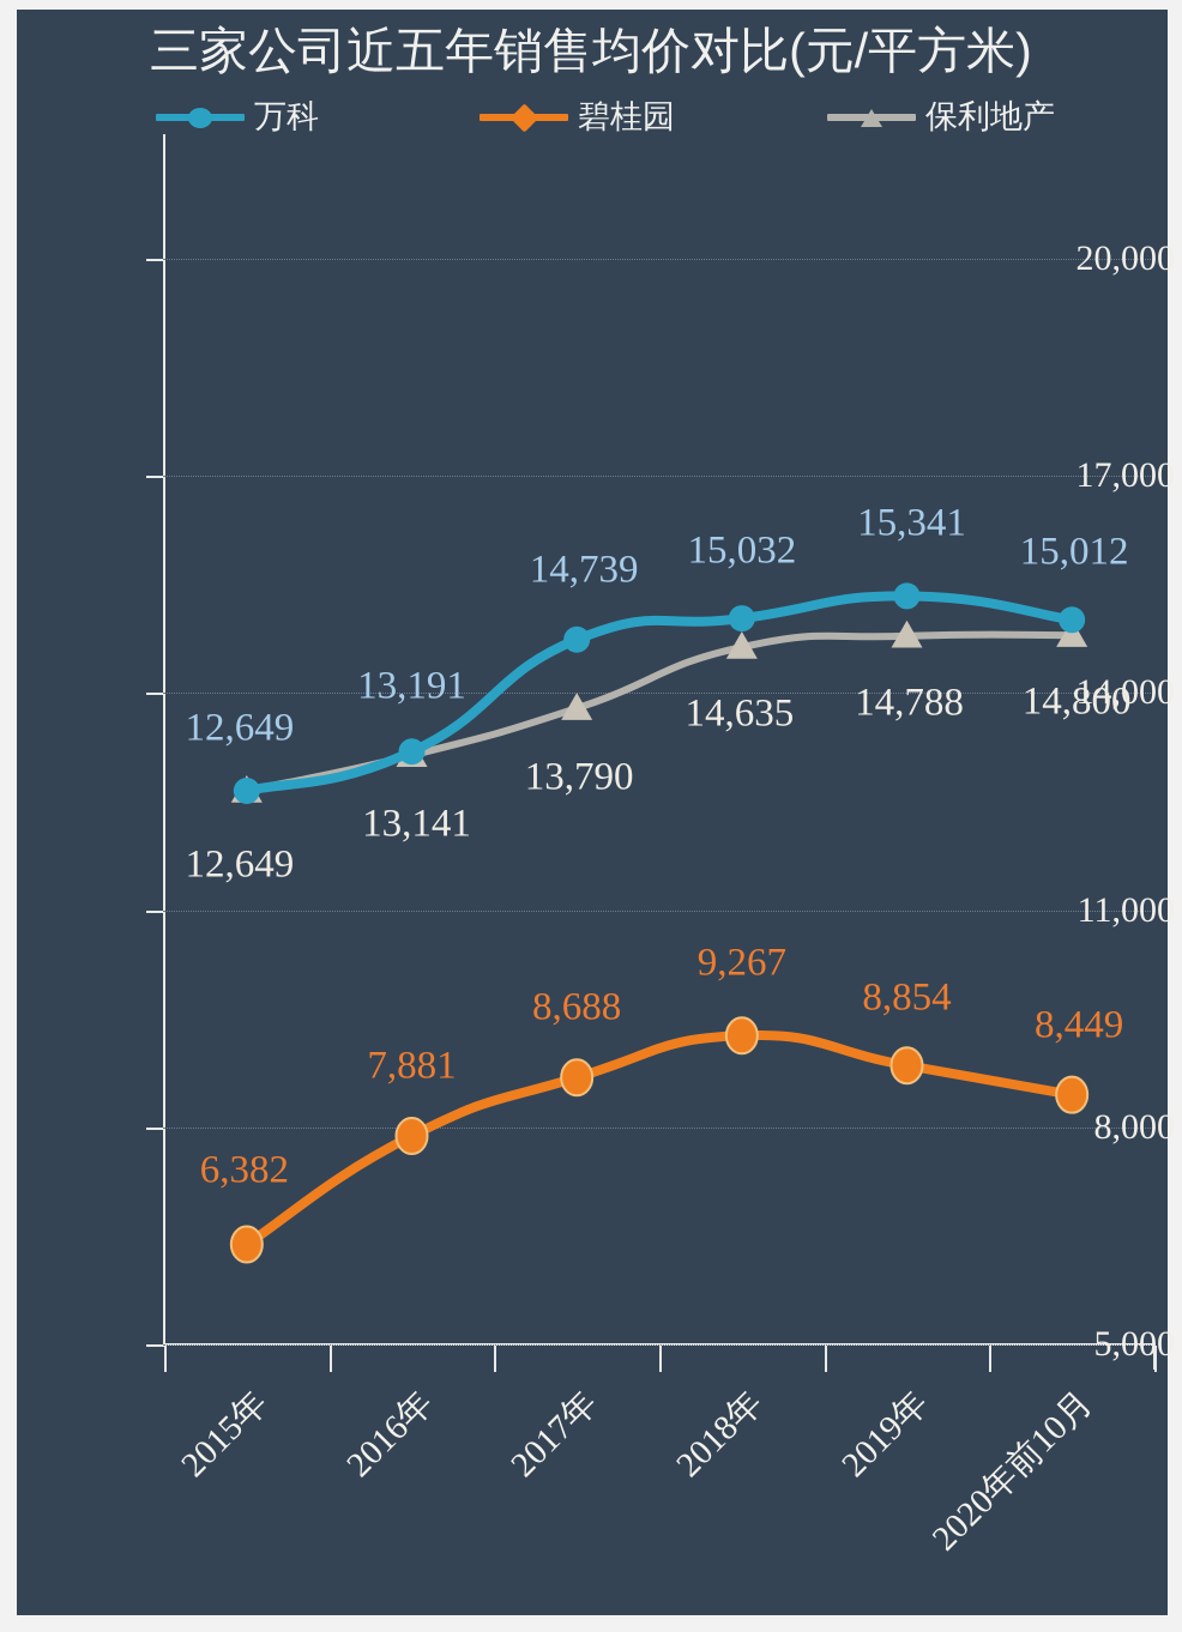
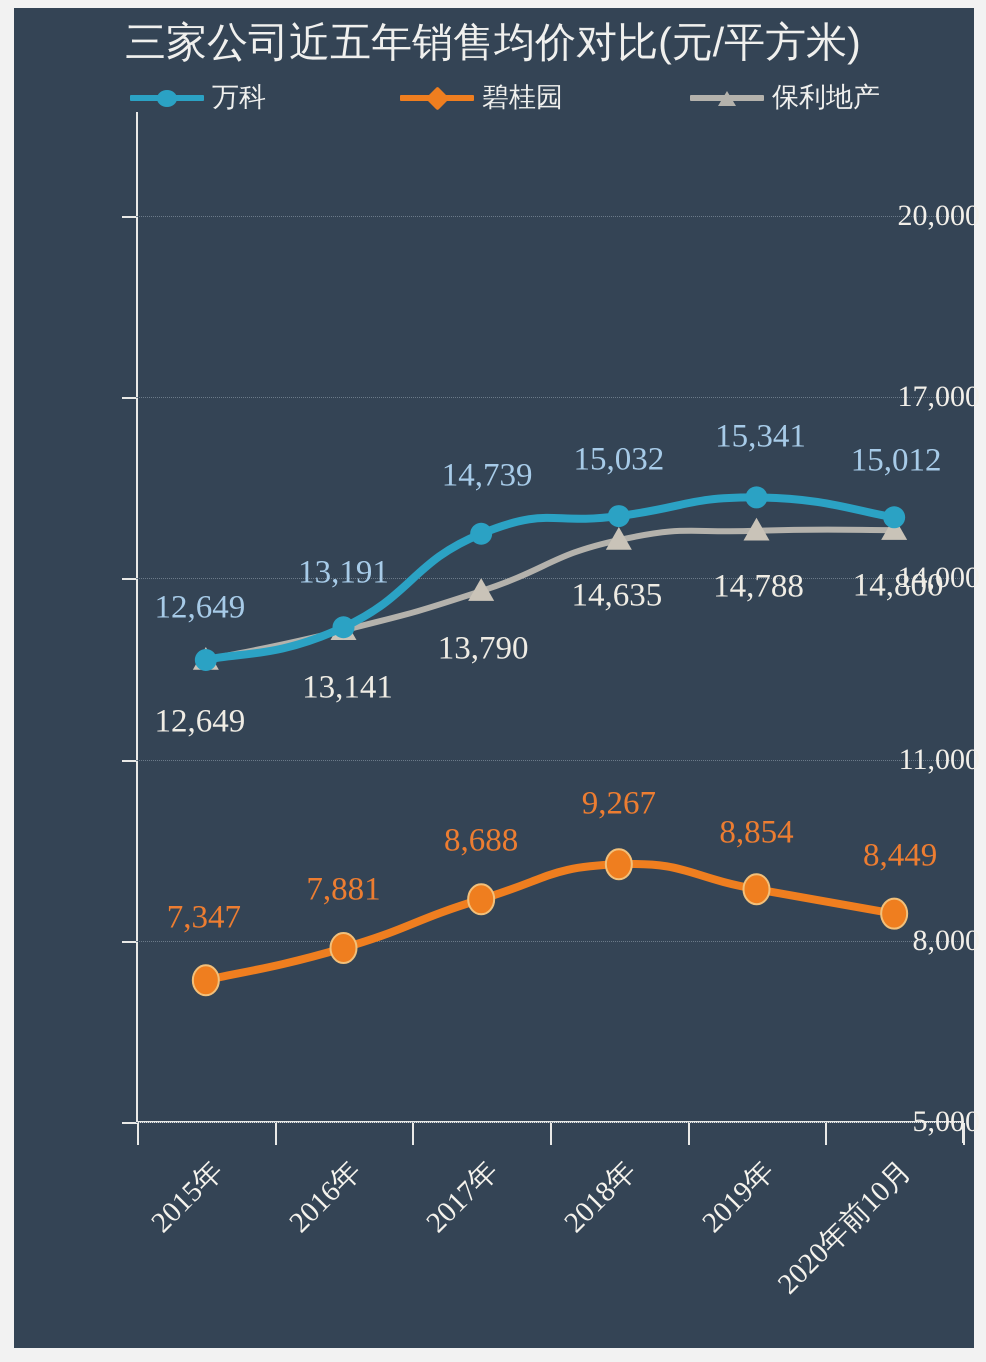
碧桂园/2015年: 6,382 -> 7,347
